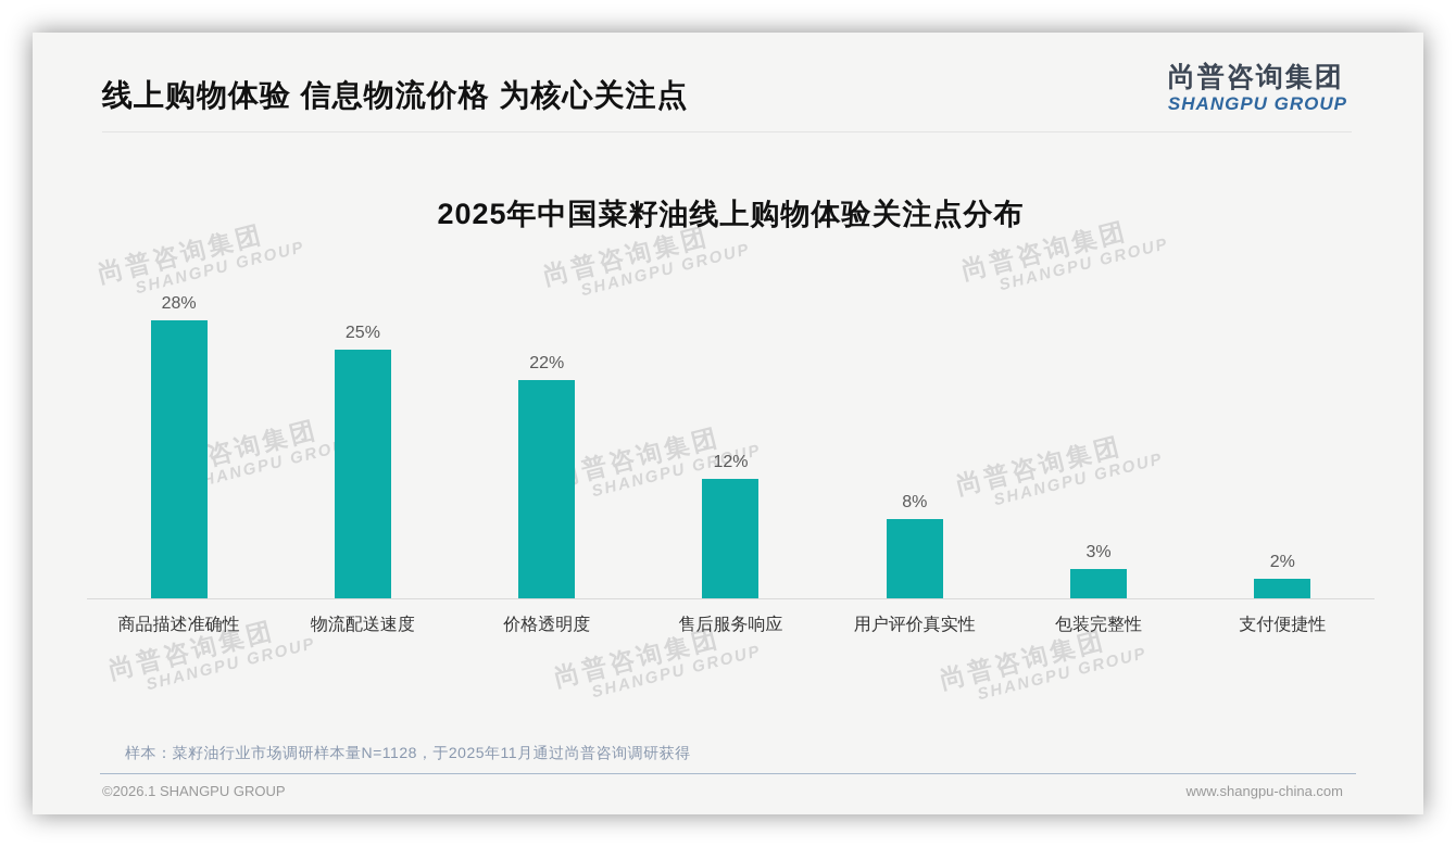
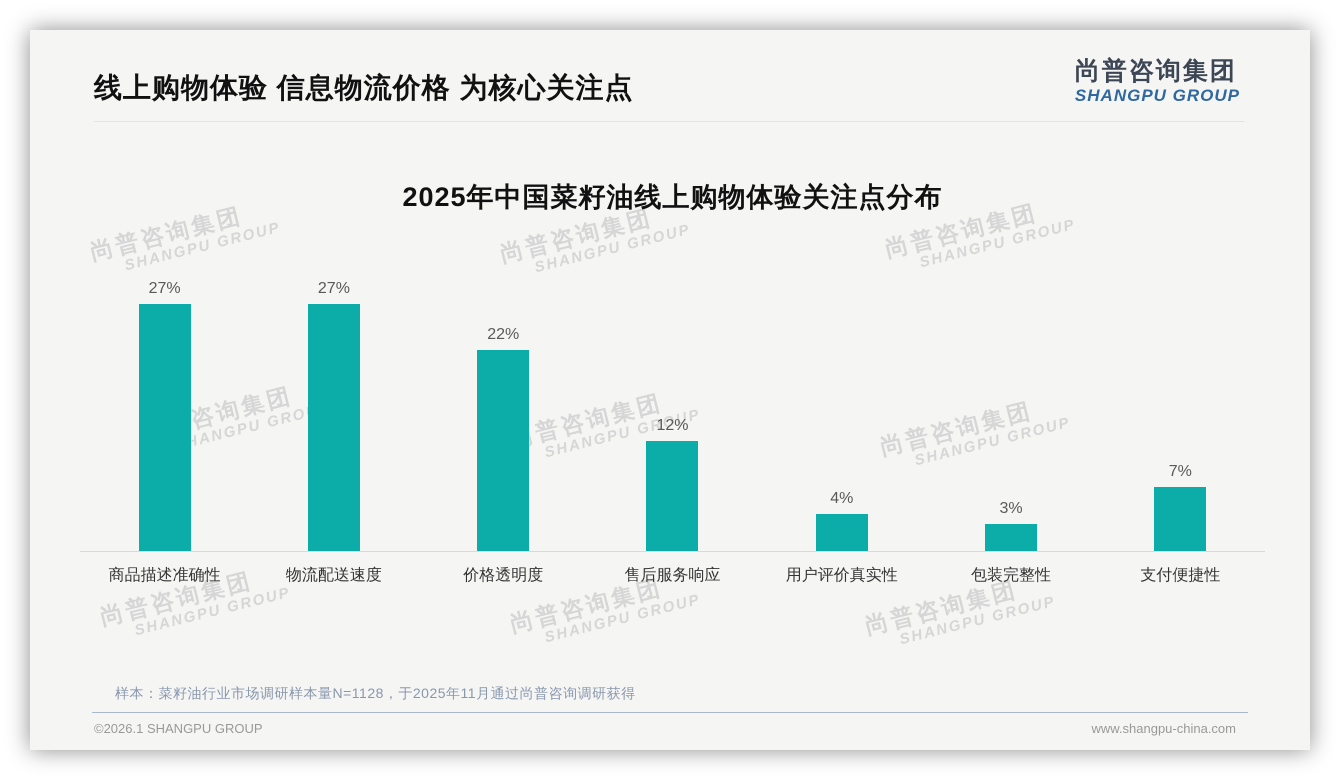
商品描述准确性: 28% -> 27%
物流配送速度: 25% -> 27%
用户评价真实性: 8% -> 4%
支付便捷性: 2% -> 7%
